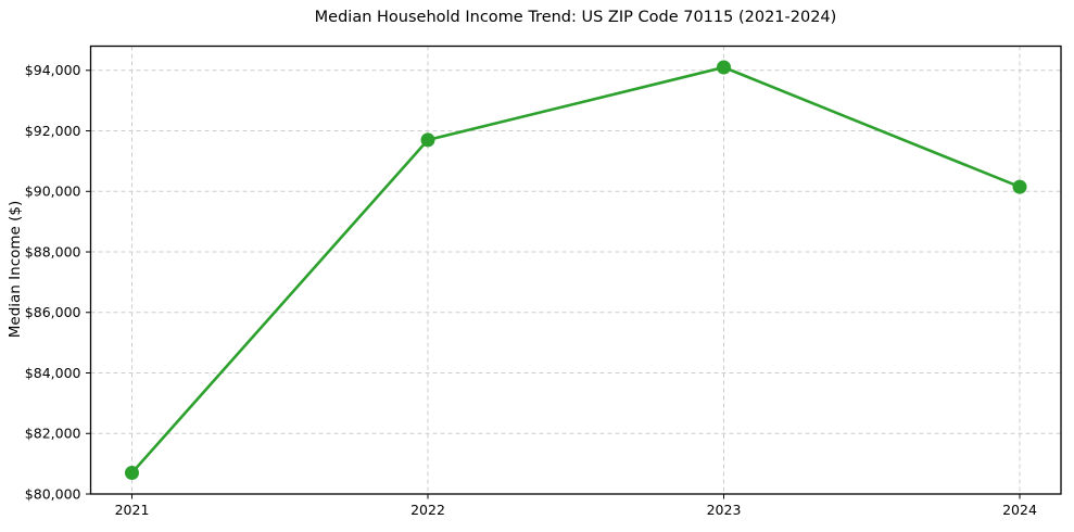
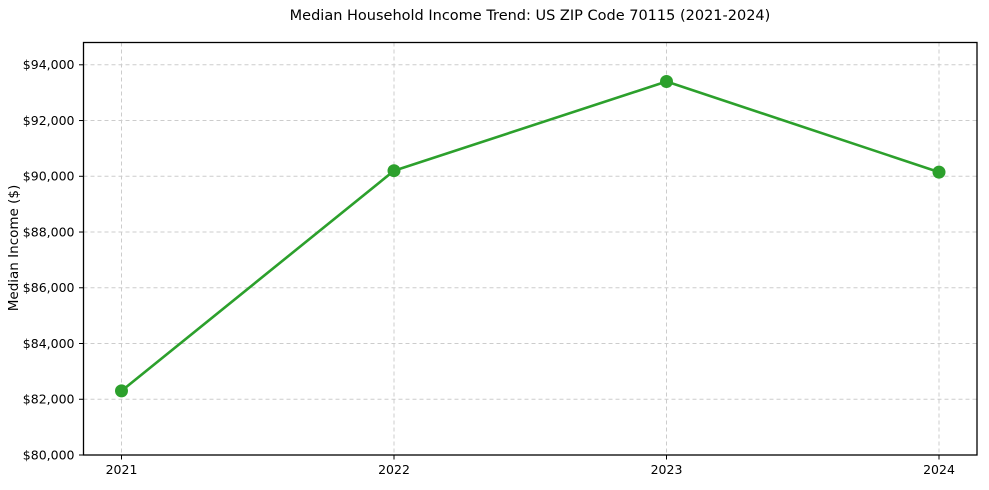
2021: $80700 -> $82300
2022: $91700 -> $90200
2023: $94100 -> $93400
